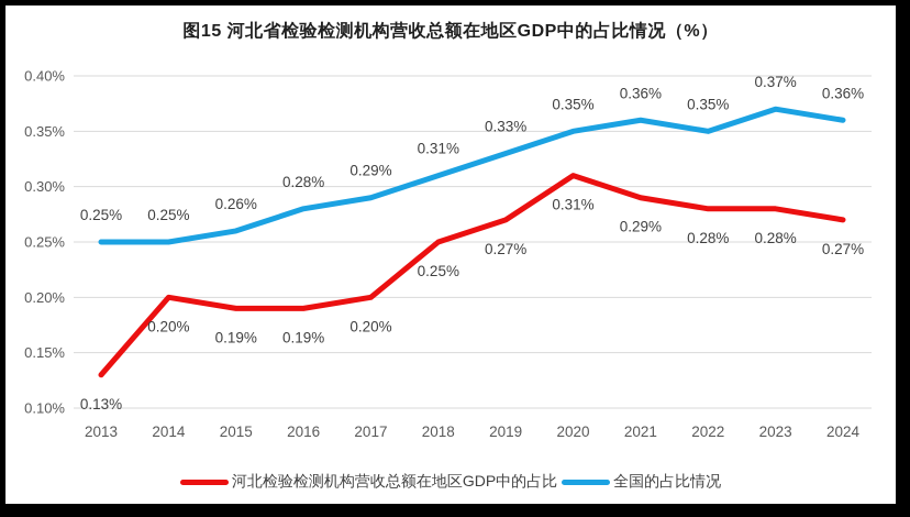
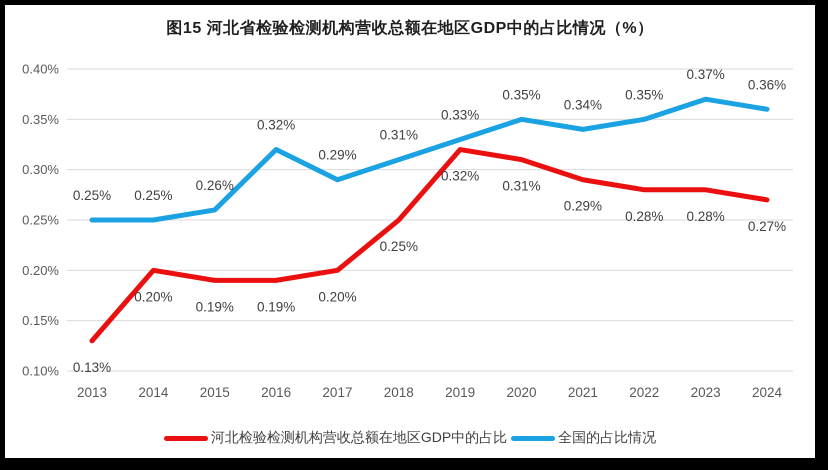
全国的占比情况/2016: 0.28% -> 0.32%
河北检验检测机构营收总额在地区GDP中的占比/2019: 0.27% -> 0.32%
全国的占比情况/2021: 0.36% -> 0.34%
